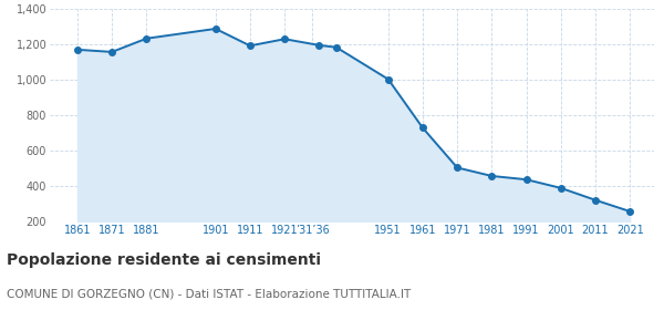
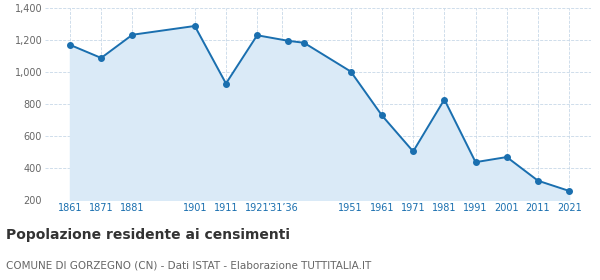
1871: 1,160 -> 1,090
1911: 1,190 -> 930
1981: 460 -> 830
2001: 390 -> 470
